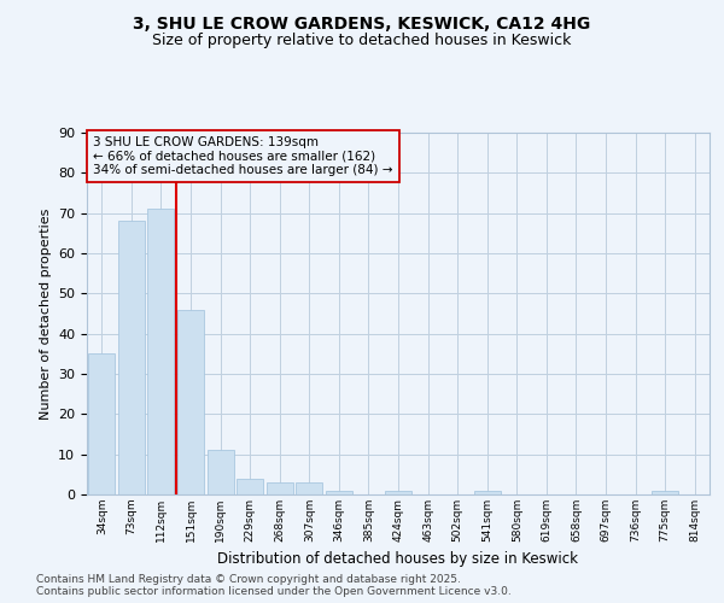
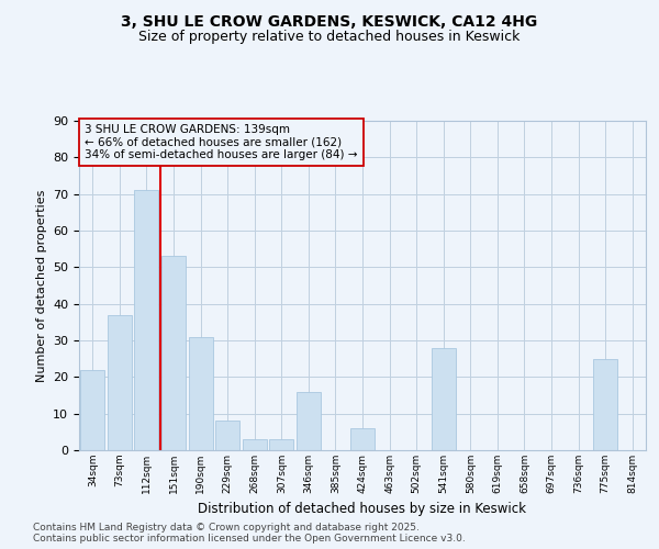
34sqm: 35 -> 22
73sqm: 68 -> 37
151sqm: 46 -> 53
190sqm: 11 -> 31
229sqm: 4 -> 8
346sqm: 1 -> 16
424sqm: 1 -> 6
541sqm: 1 -> 28
775sqm: 1 -> 25
